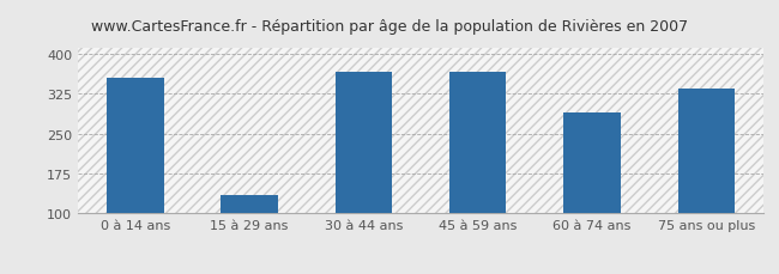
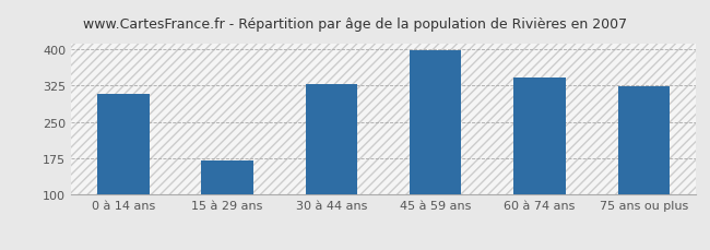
0 à 14 ans: 355 -> 308
15 à 29 ans: 135 -> 171
30 à 44 ans: 365 -> 327
45 à 59 ans: 365 -> 398
60 à 74 ans: 290 -> 342
75 ans ou plus: 335 -> 323
